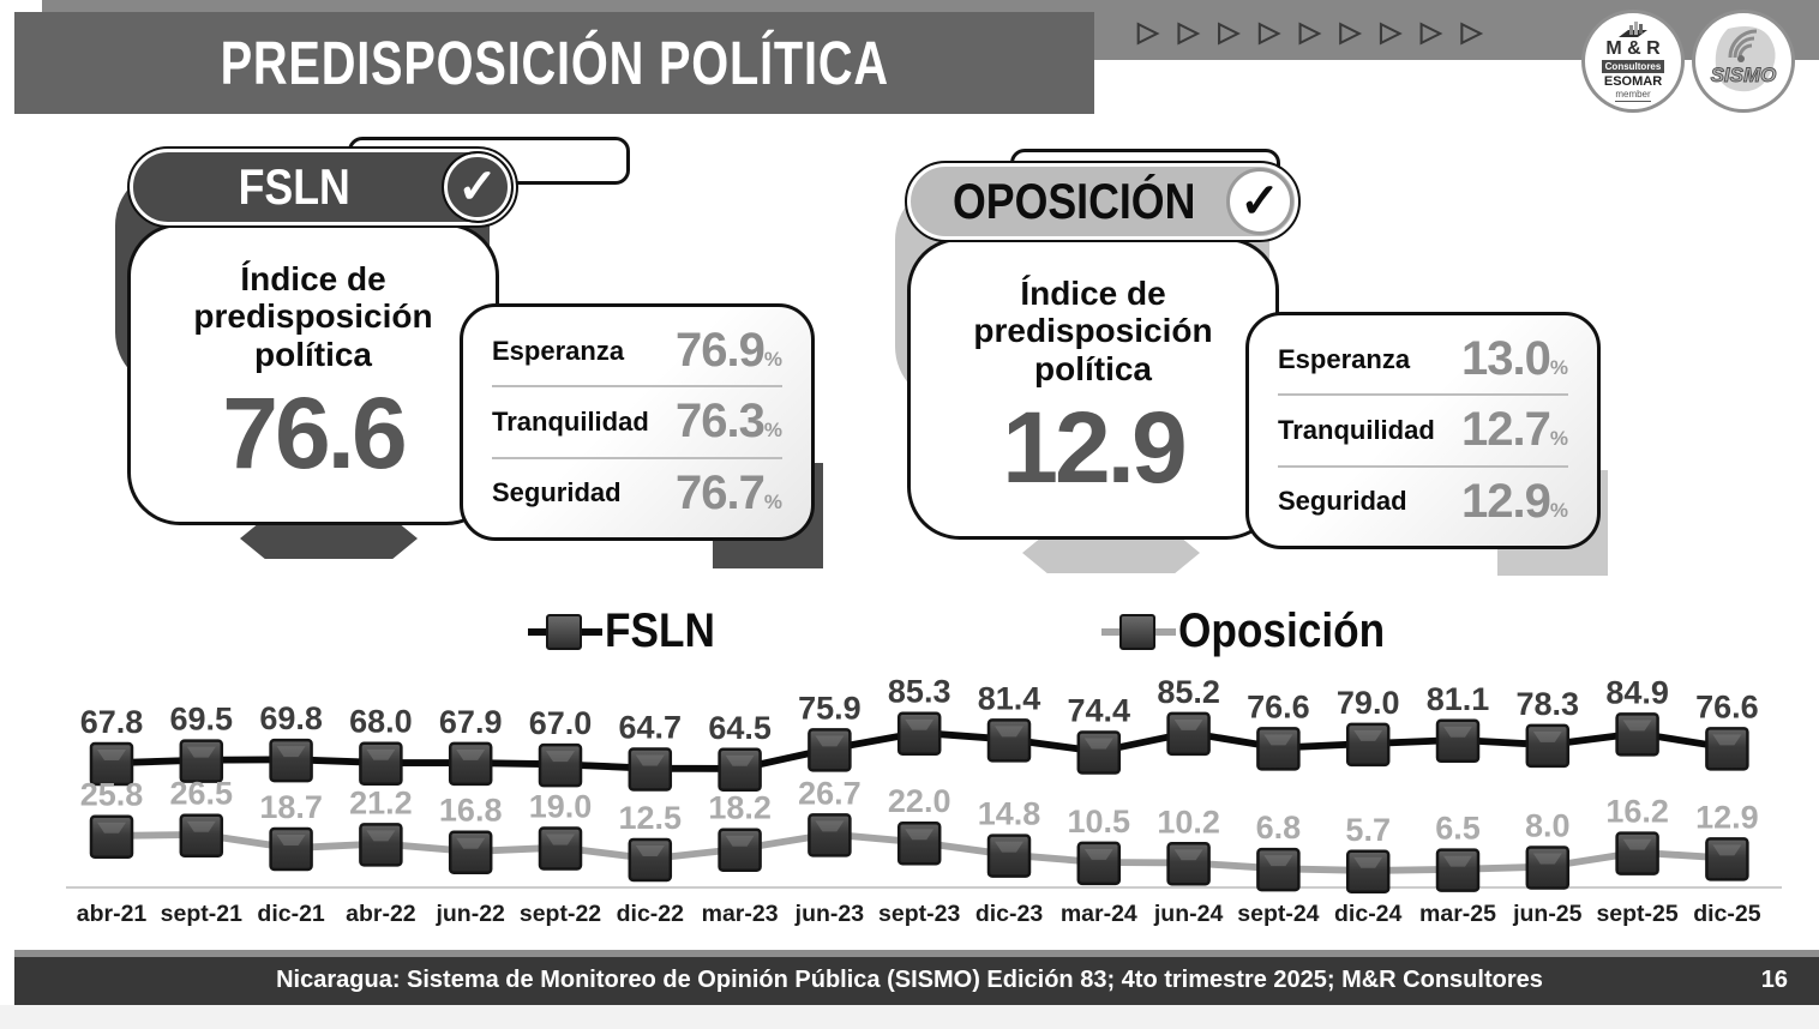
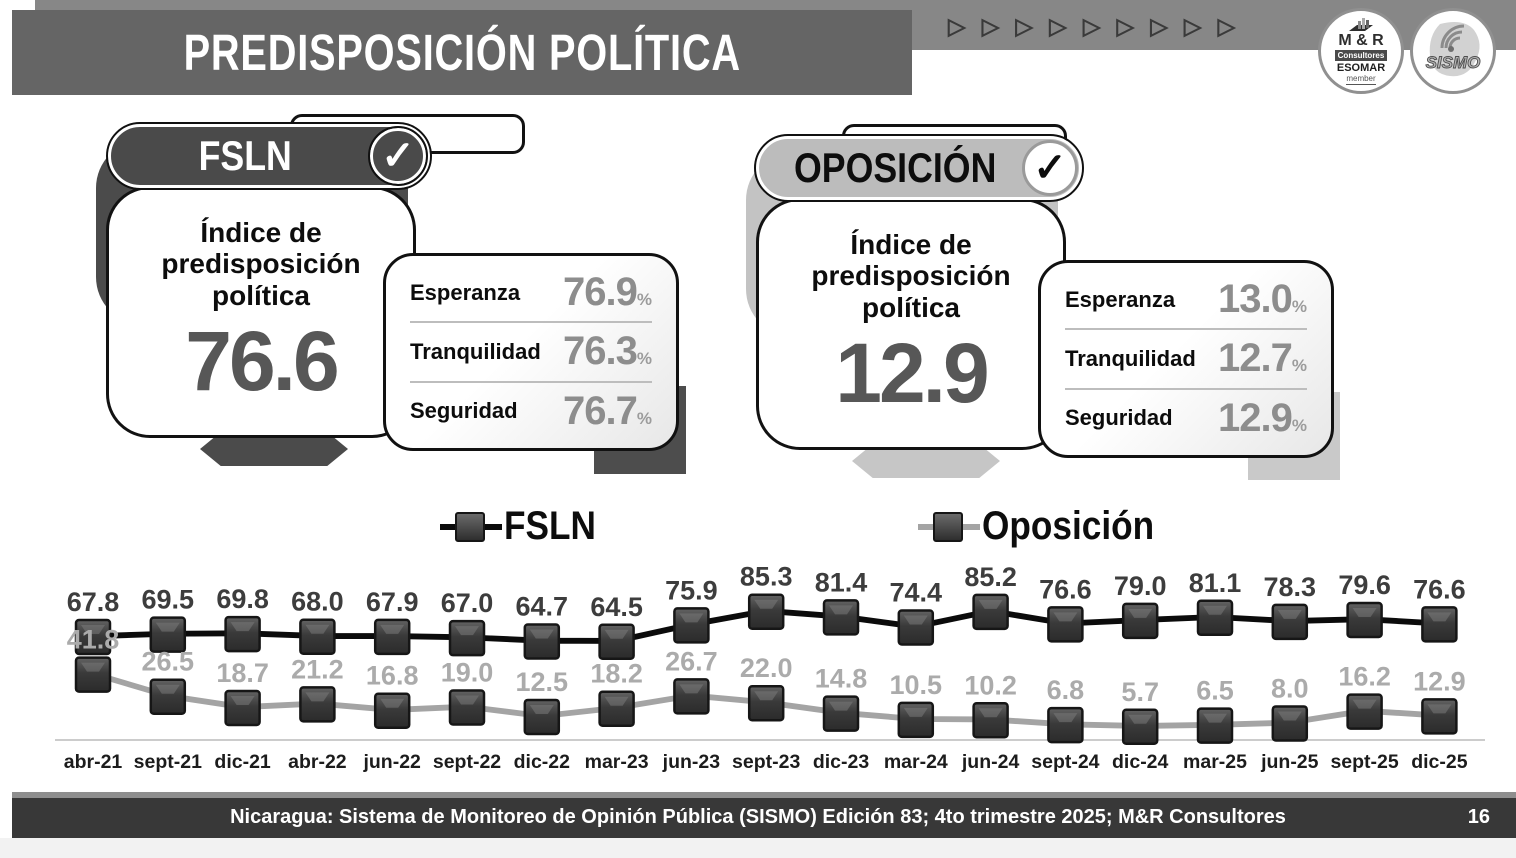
Oposición/abr-21: 25.8 -> 41.8
FSLN/sept-25: 84.9 -> 79.6
